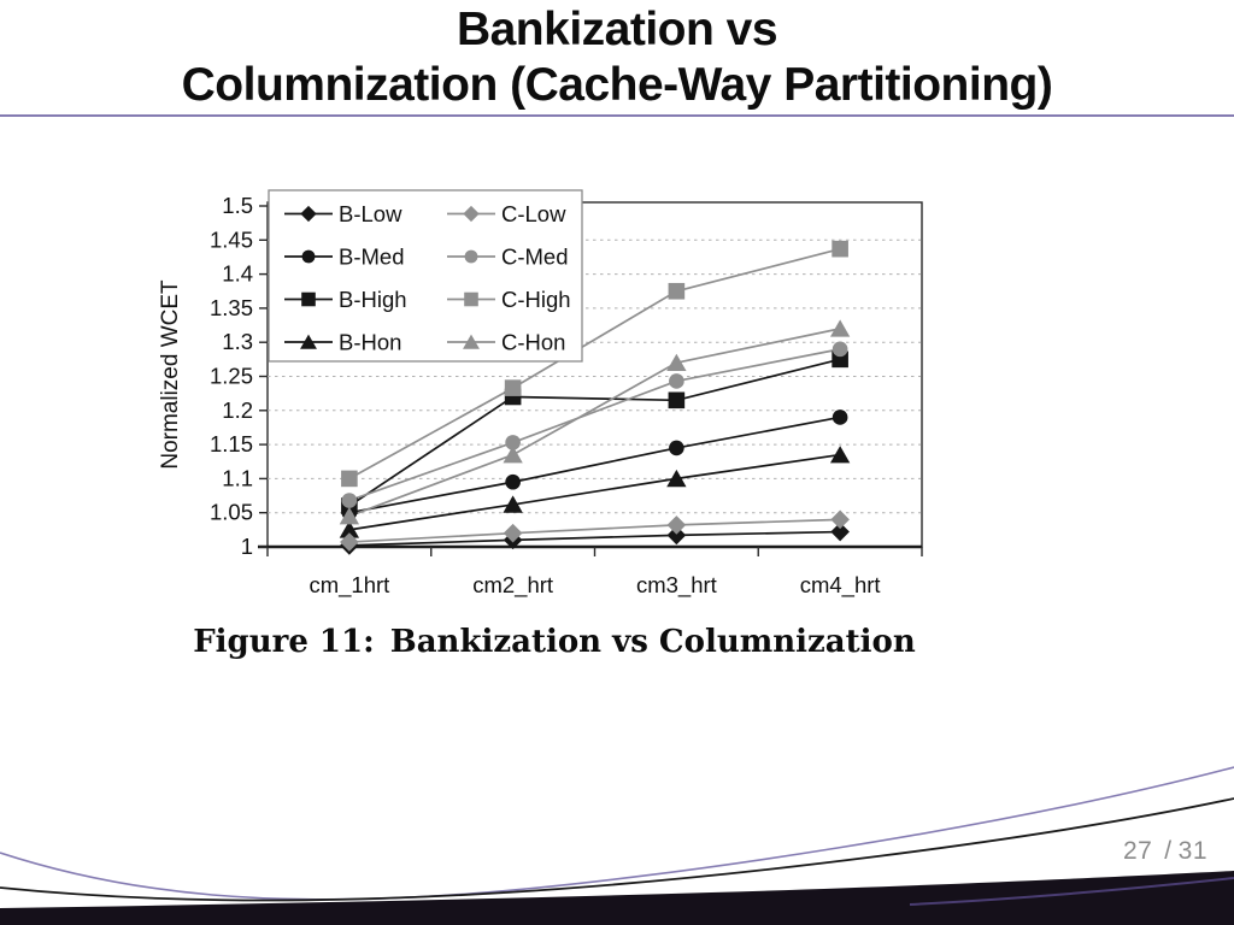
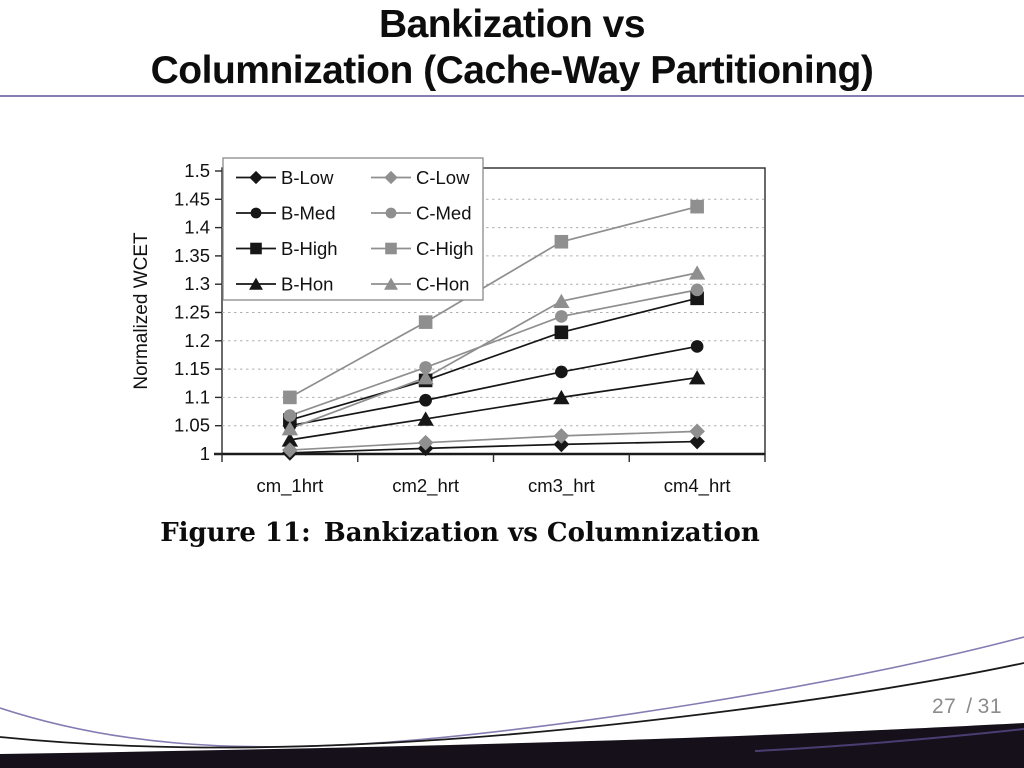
B-High/cm2_hrt: 1.22 -> 1.13
